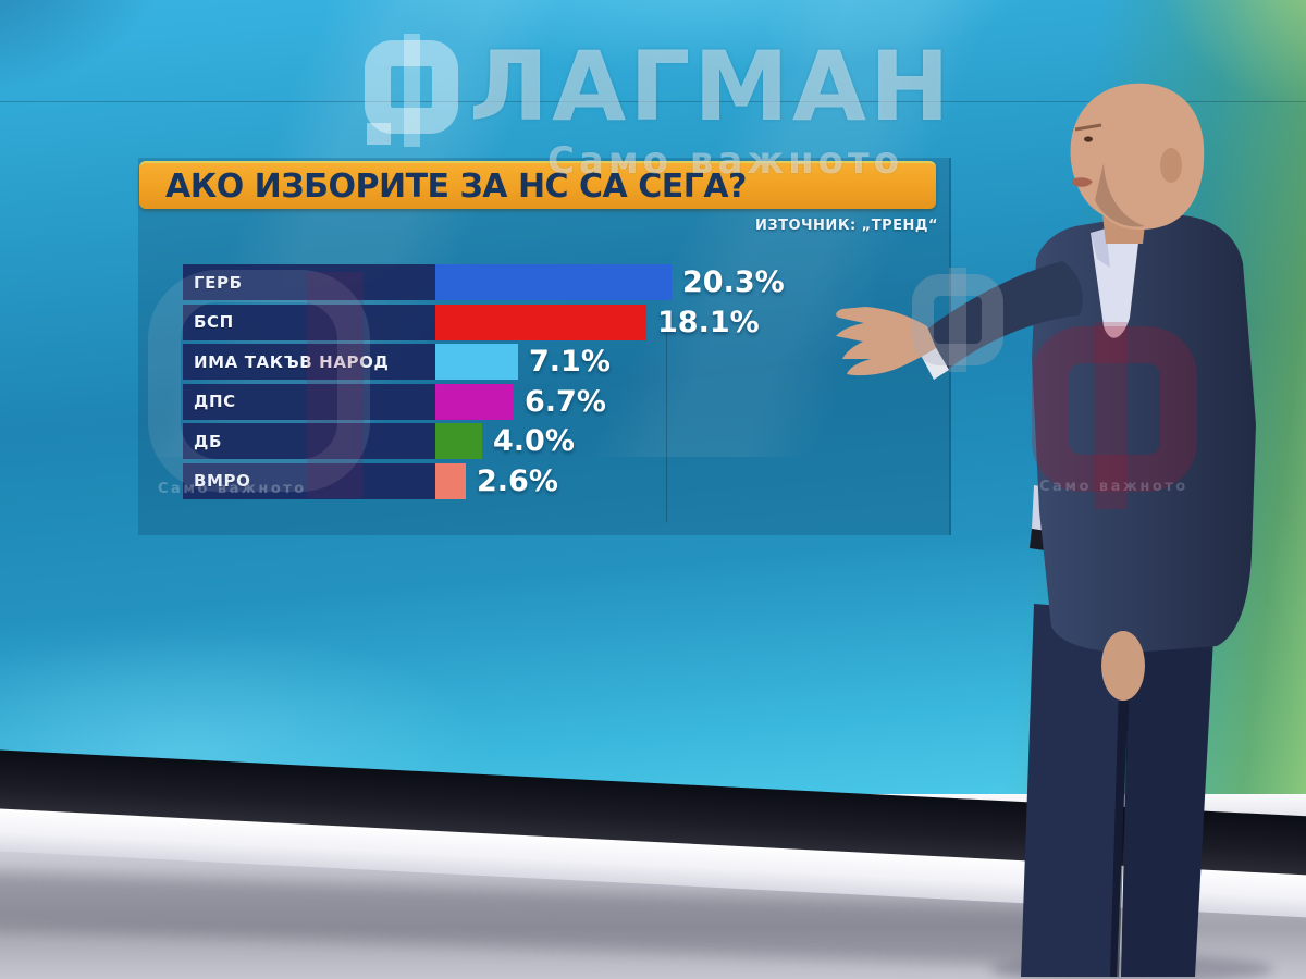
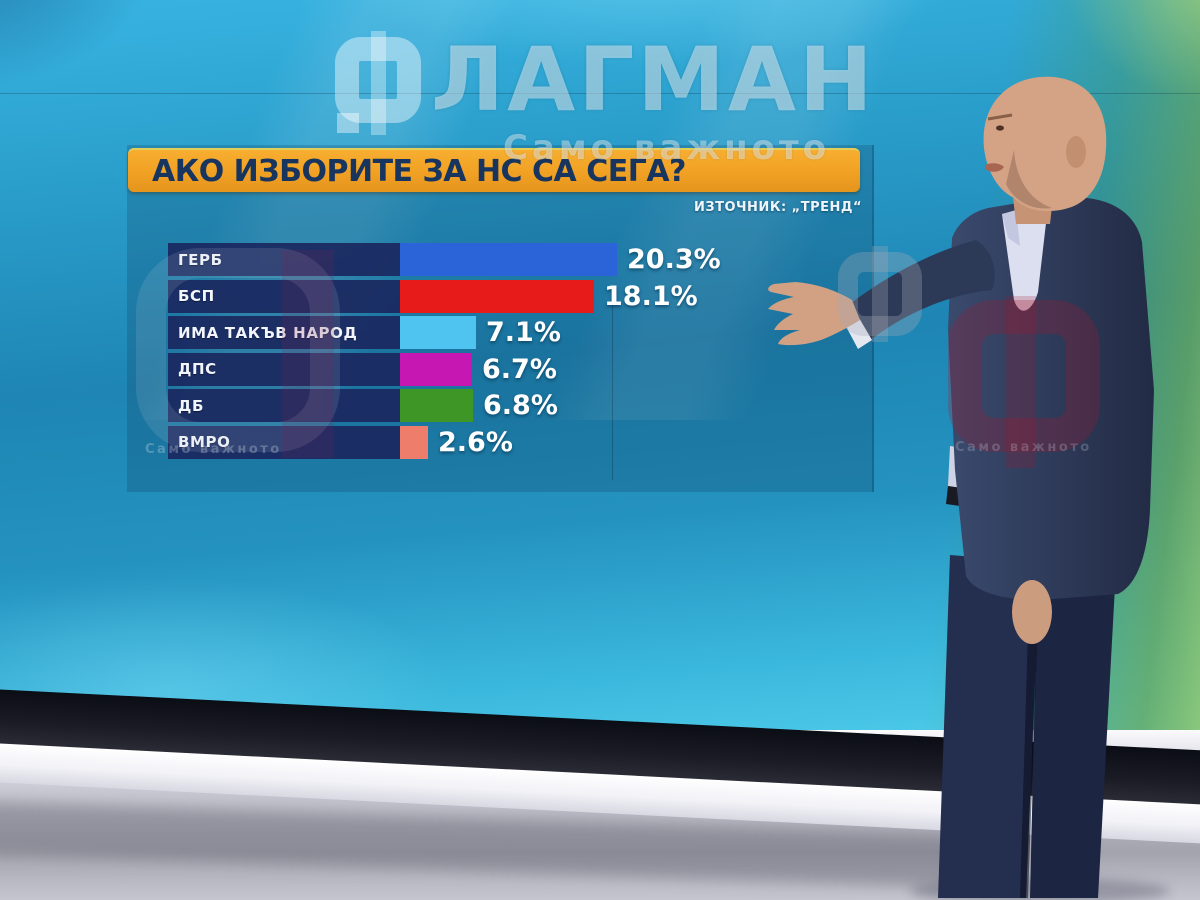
ДБ: 4.0% -> 6.8%
